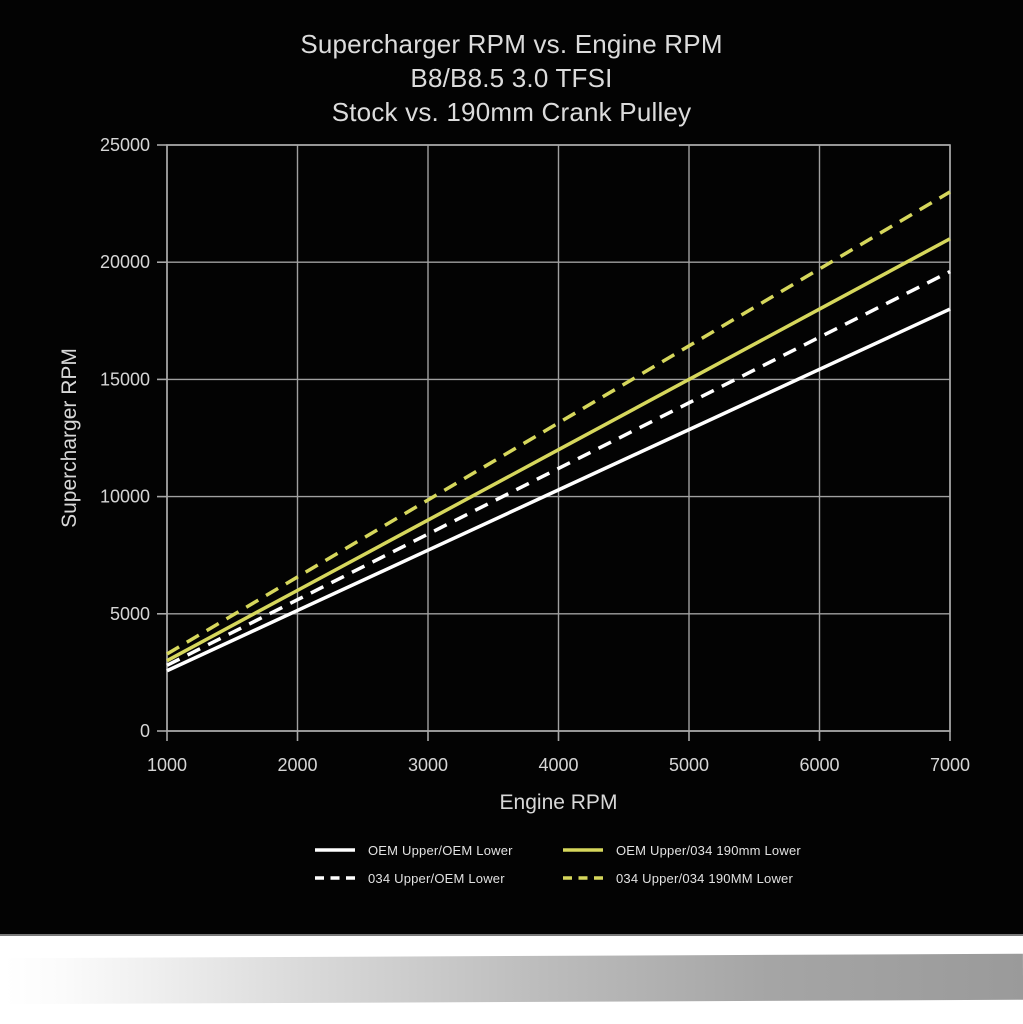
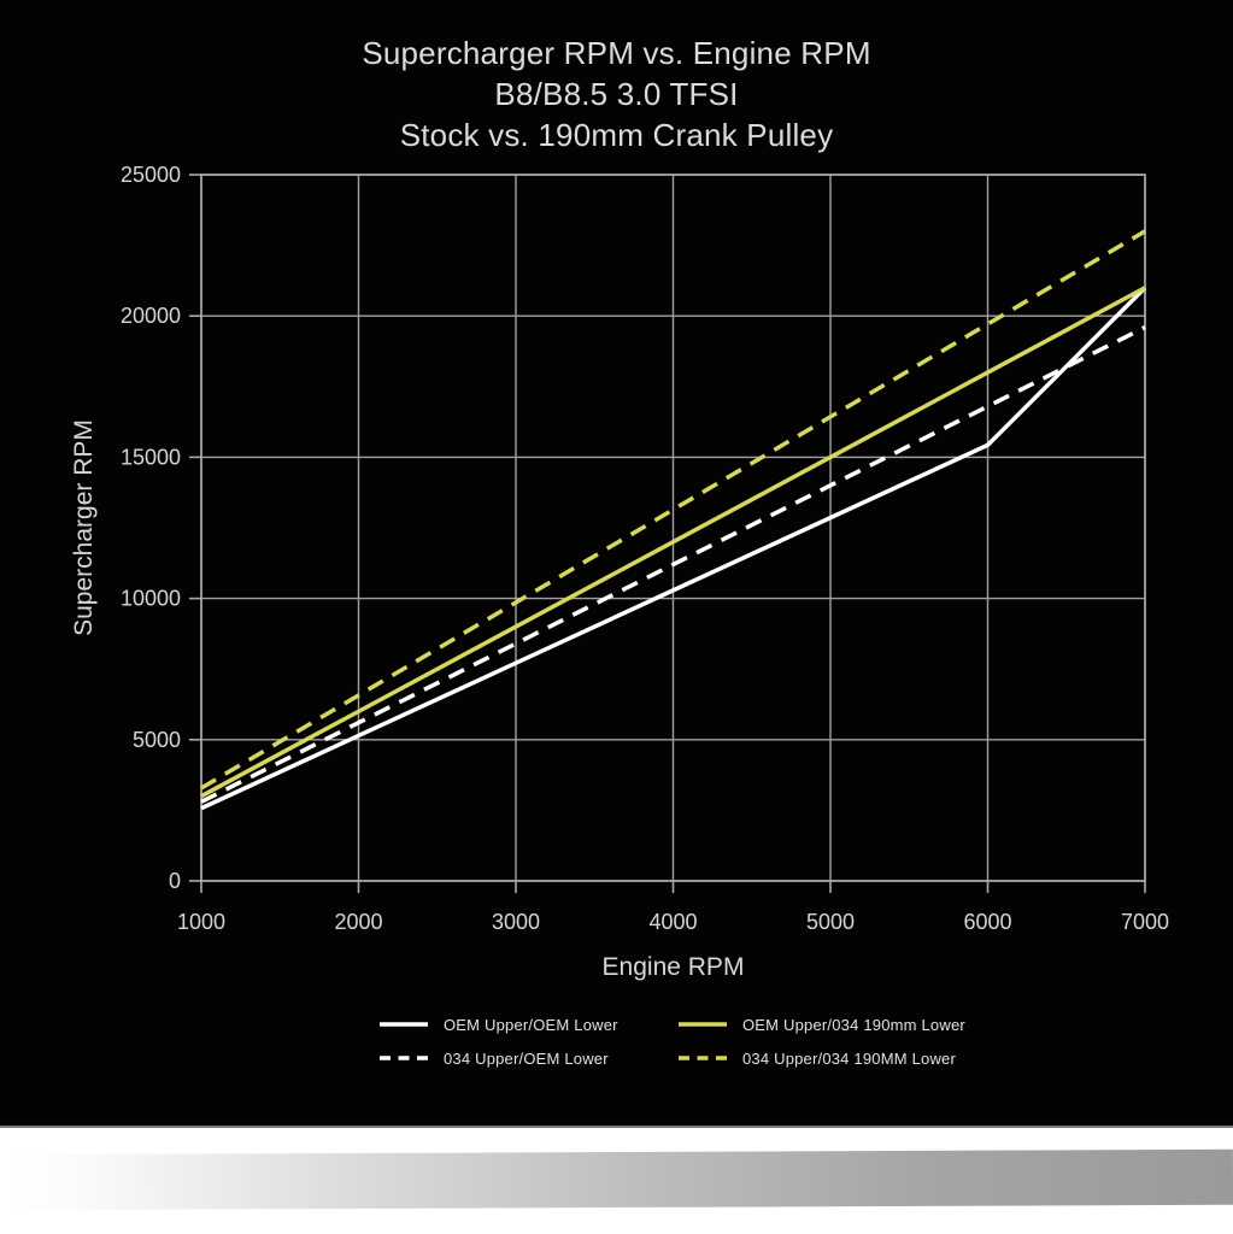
OEM Upper/OEM Lower/7000: 18000 -> 21000
